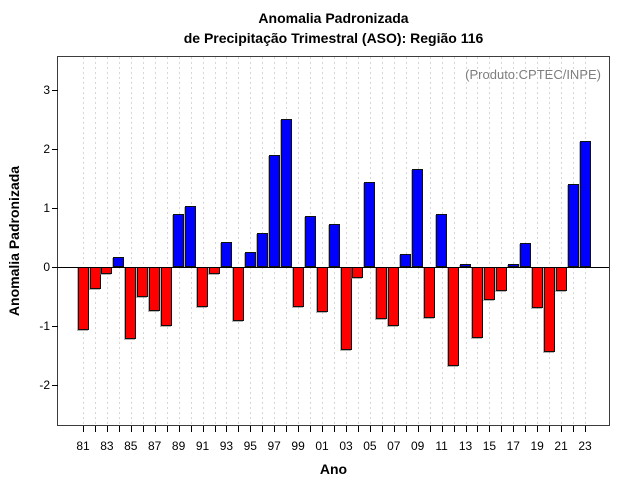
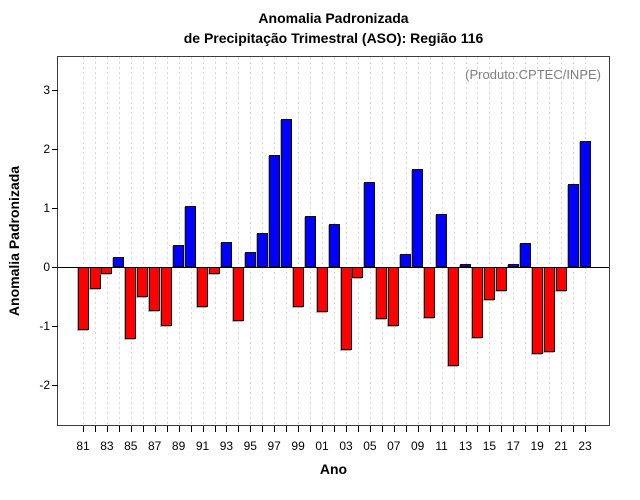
89: 0.9 -> 0.4
19: -0.7 -> -1.5
